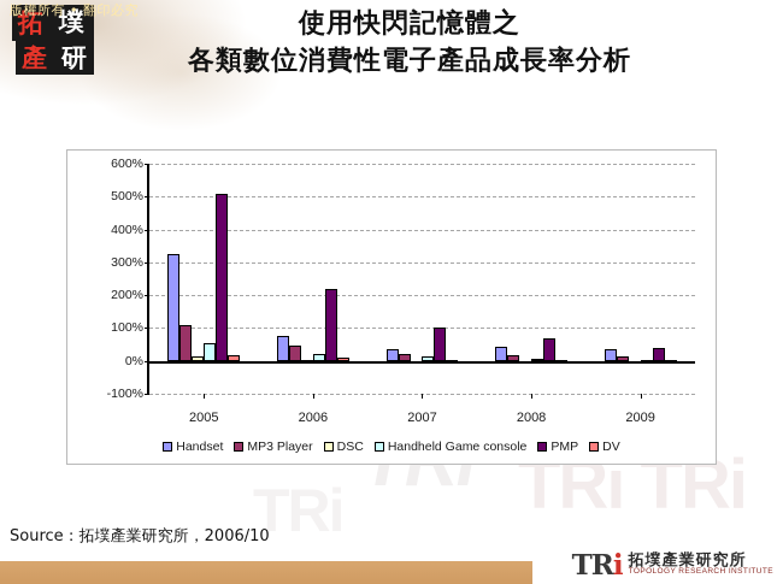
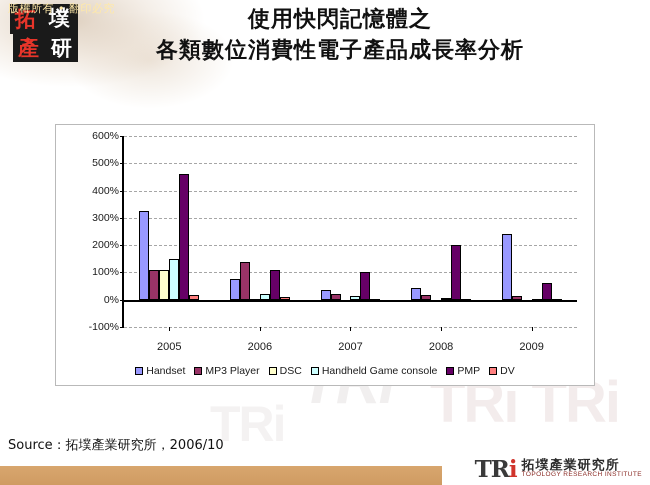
DSC/2005: 20% -> 110%
Handheld Game console/2005: 60% -> 150%
PMP/2005: 510% -> 460%
MP3 Player/2006: 50% -> 140%
PMP/2006: 220% -> 110%
PMP/2008: 70% -> 200%
Handset/2009: 40% -> 240%
PMP/2009: 40% -> 60%
